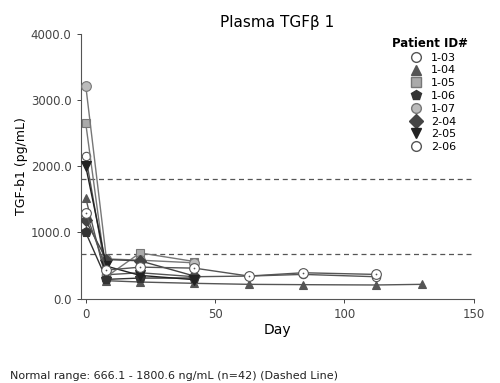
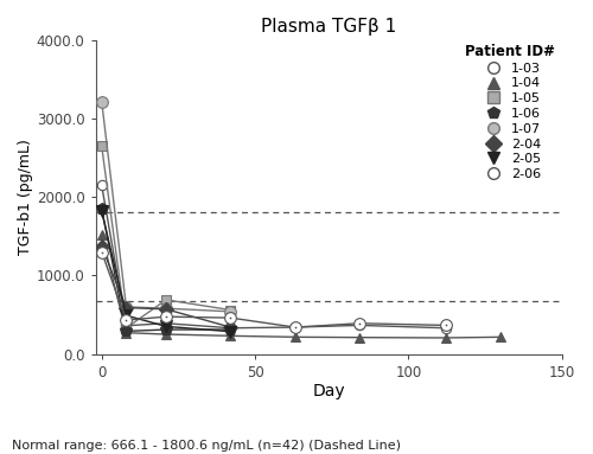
1-06/0: 1000 -> 1850
2-04/0: 1180 -> 1370
2-05/0: 2000 -> 1820
